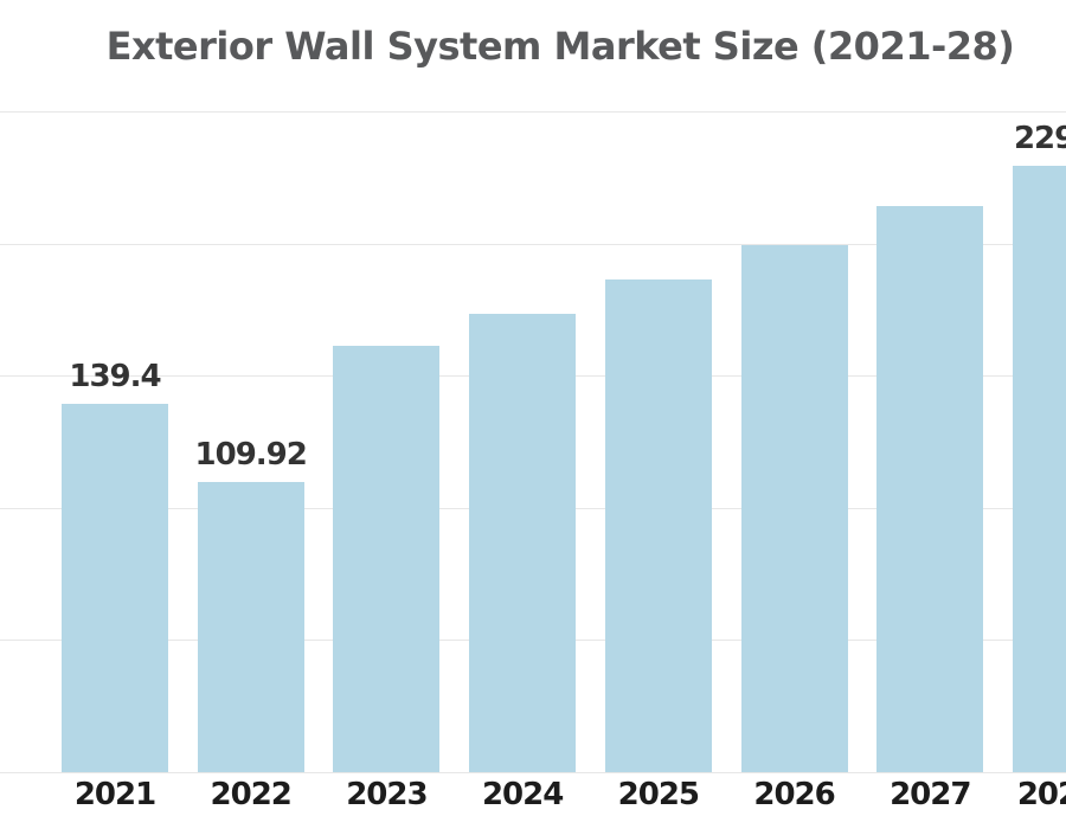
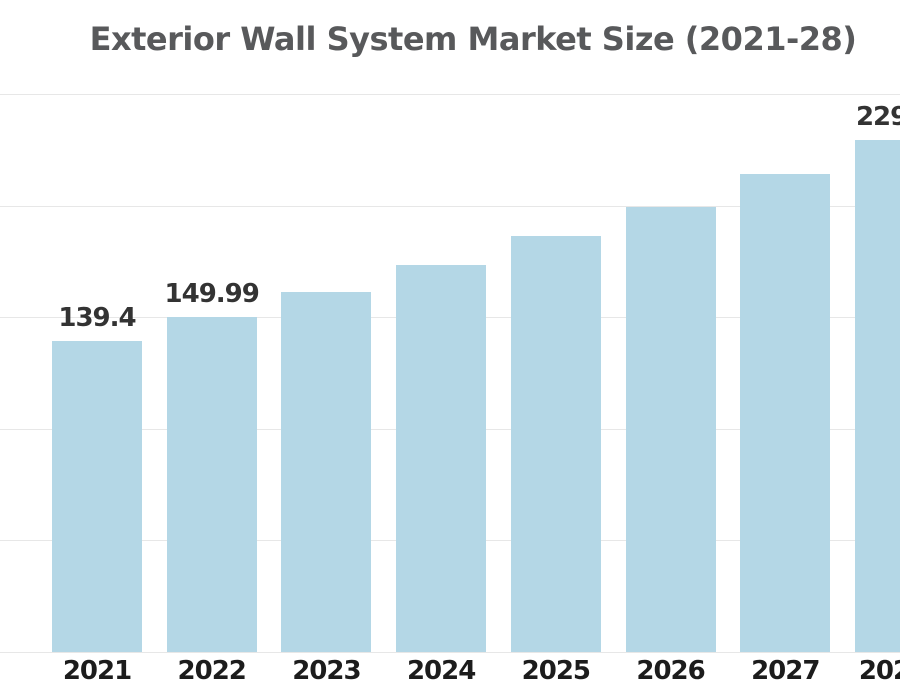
2022: 109.92 -> 149.99
